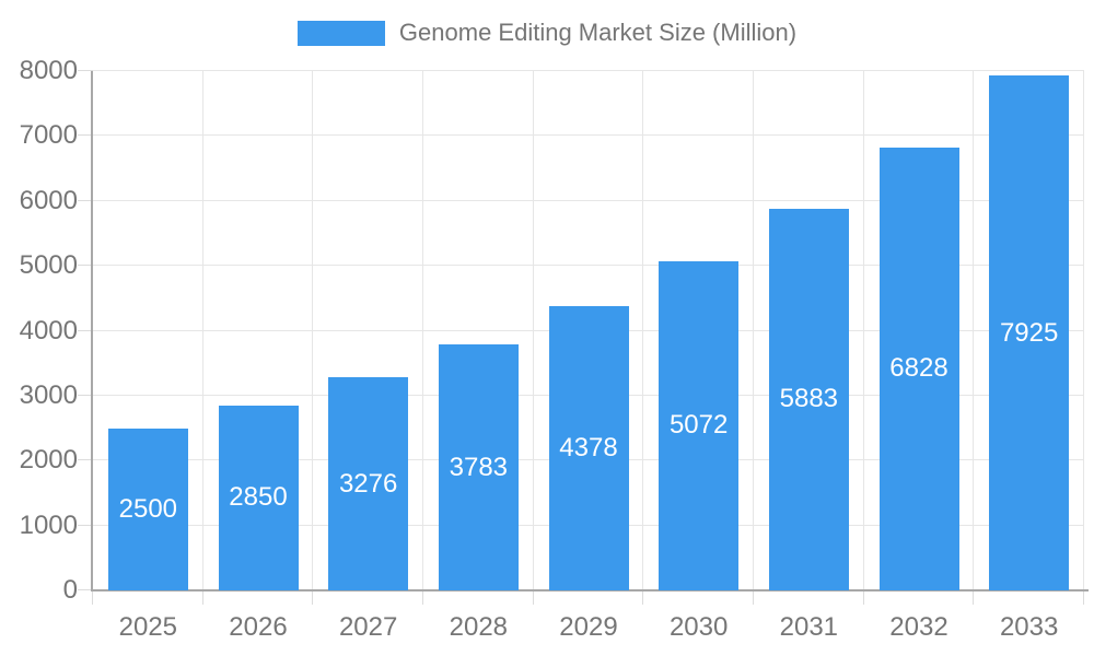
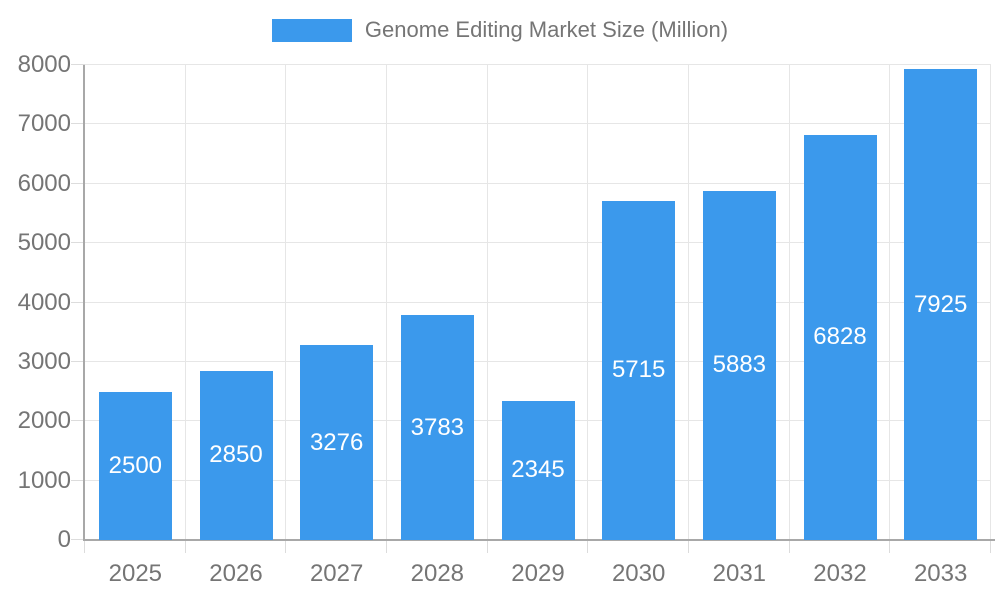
2029: 4378 -> 2345
2030: 5072 -> 5715
